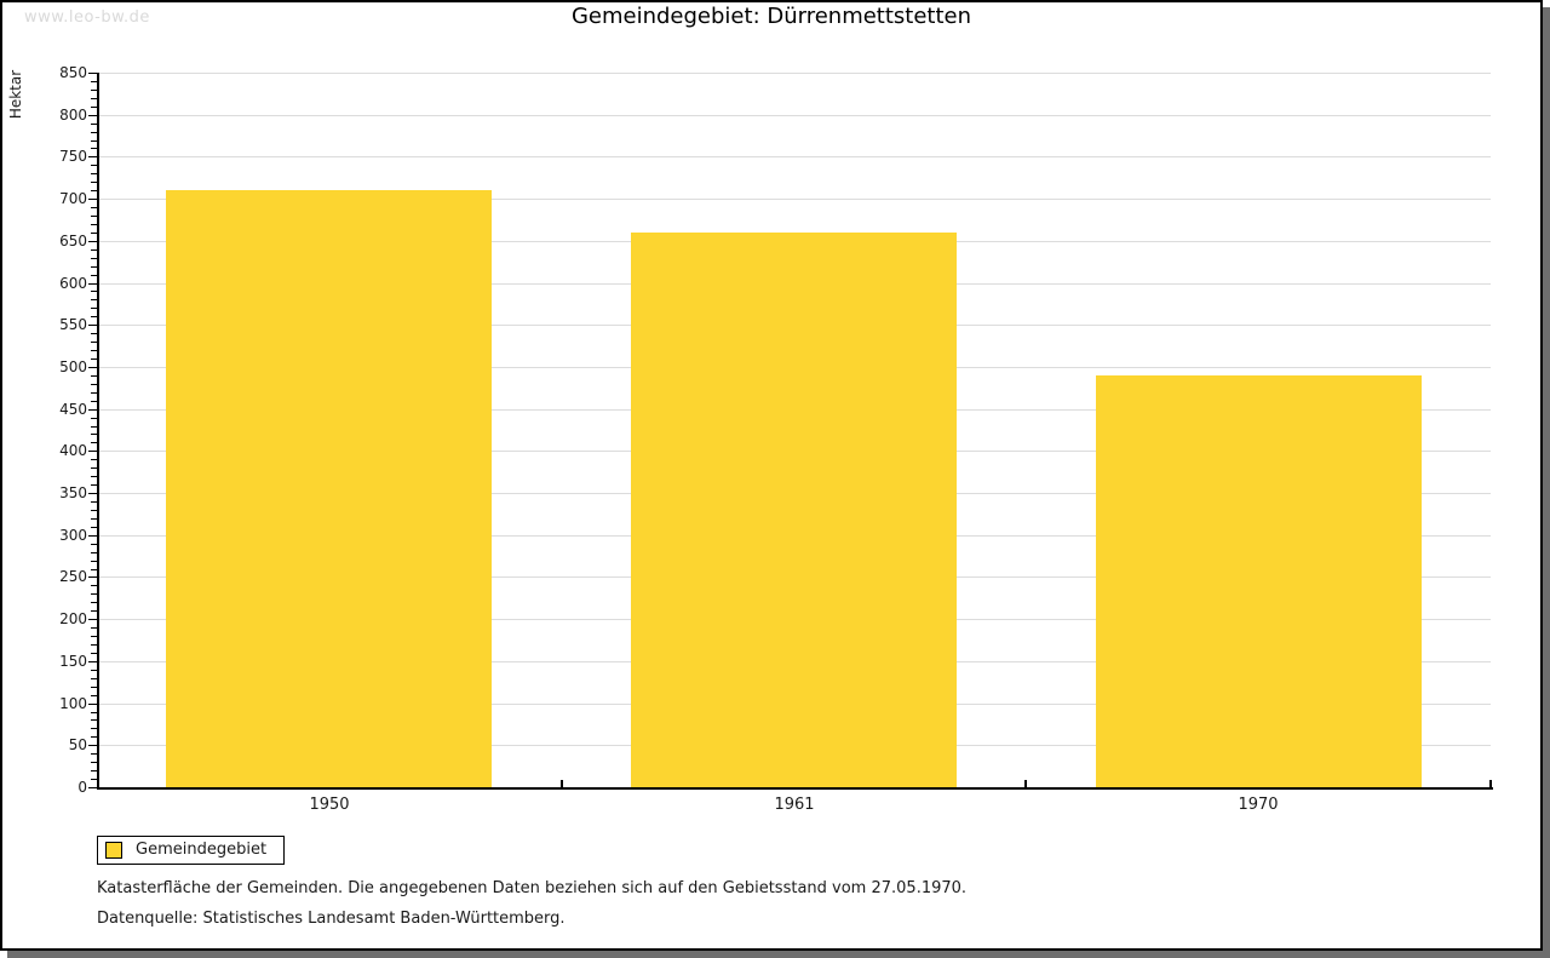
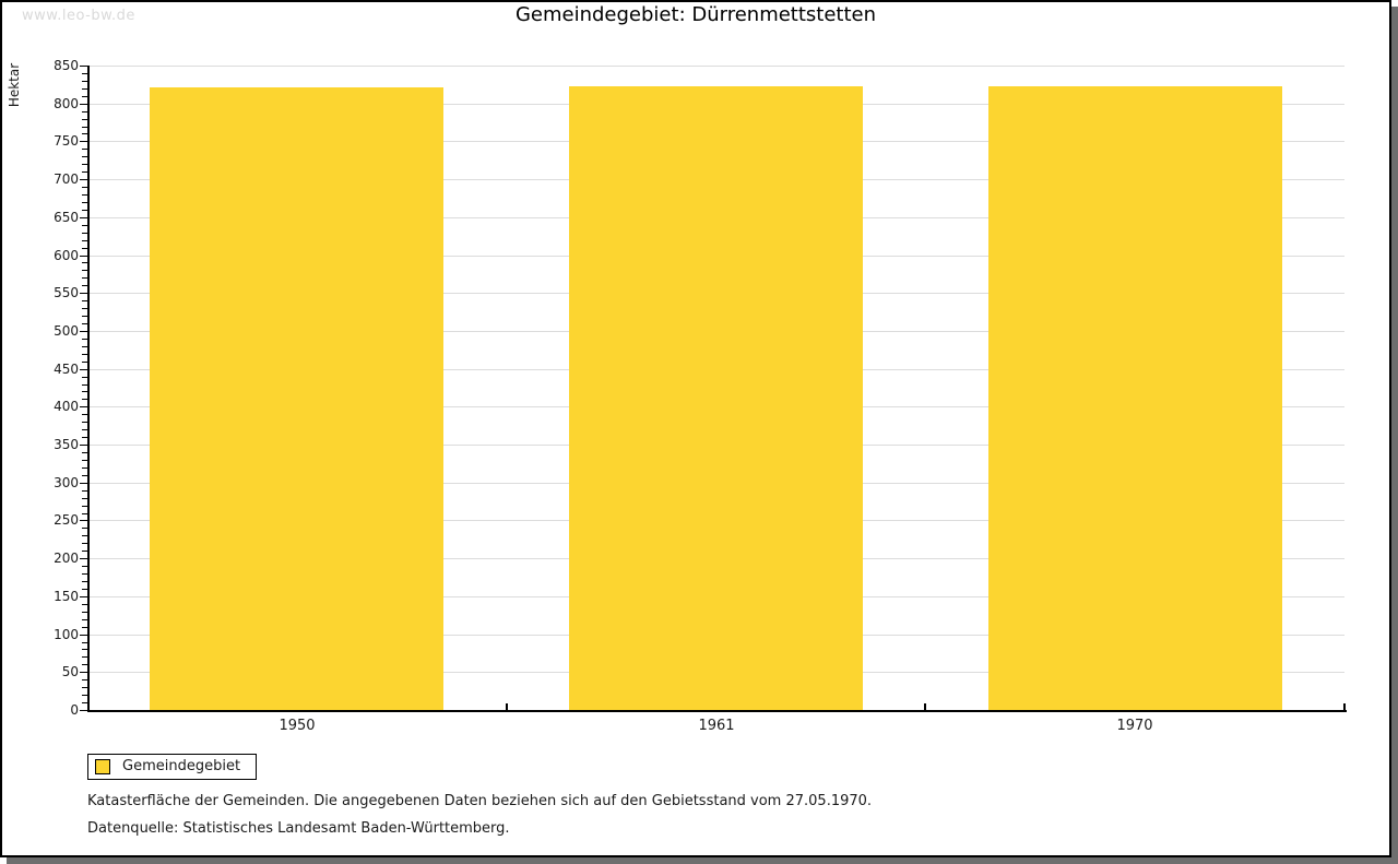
1950: 710 -> 820
1961: 660 -> 820
1970: 490 -> 820
